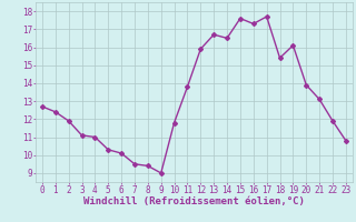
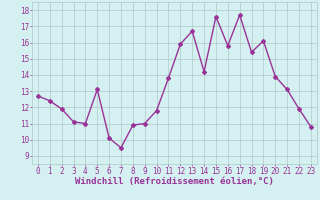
5: 10.3 -> 13.1
8: 9.4 -> 10.9
9: 9.0 -> 11.0
14: 16.5 -> 14.2
16: 17.3 -> 15.8
